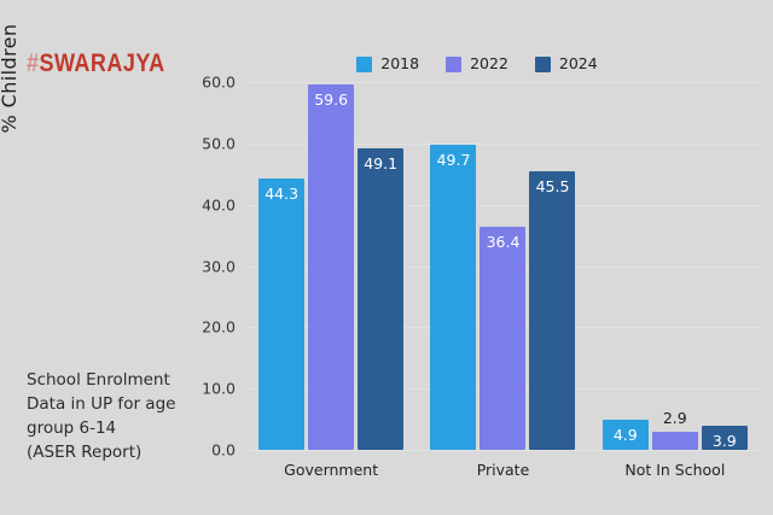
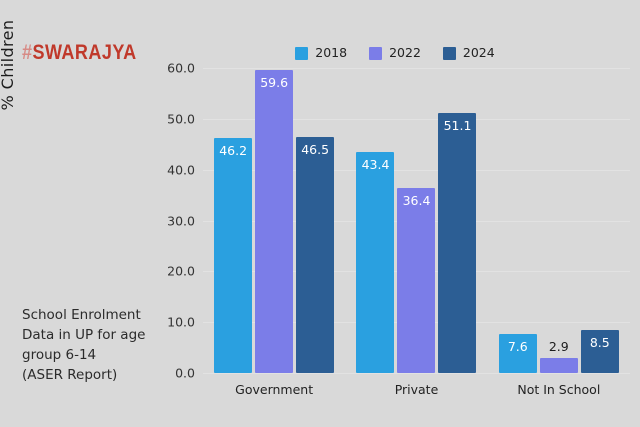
2018/Government: 44.3 -> 46.2
2024/Government: 49.1 -> 46.5
2018/Private: 49.7 -> 43.4
2024/Private: 45.5 -> 51.1
2018/Not In School: 4.9 -> 7.6
2024/Not In School: 3.9 -> 8.5
